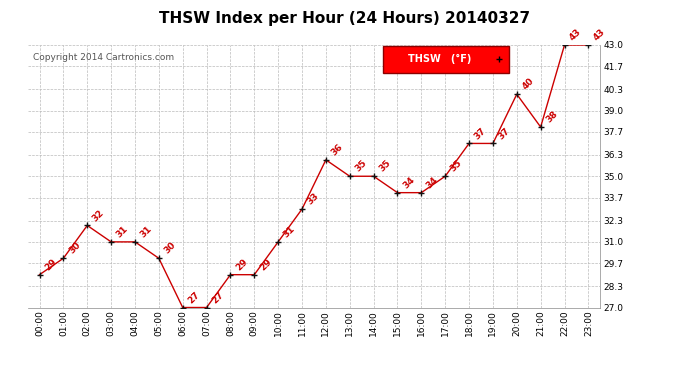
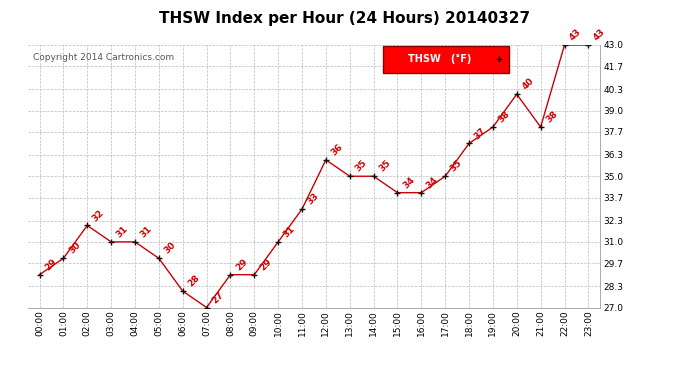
06:00: 27 -> 28
19:00: 37 -> 38
